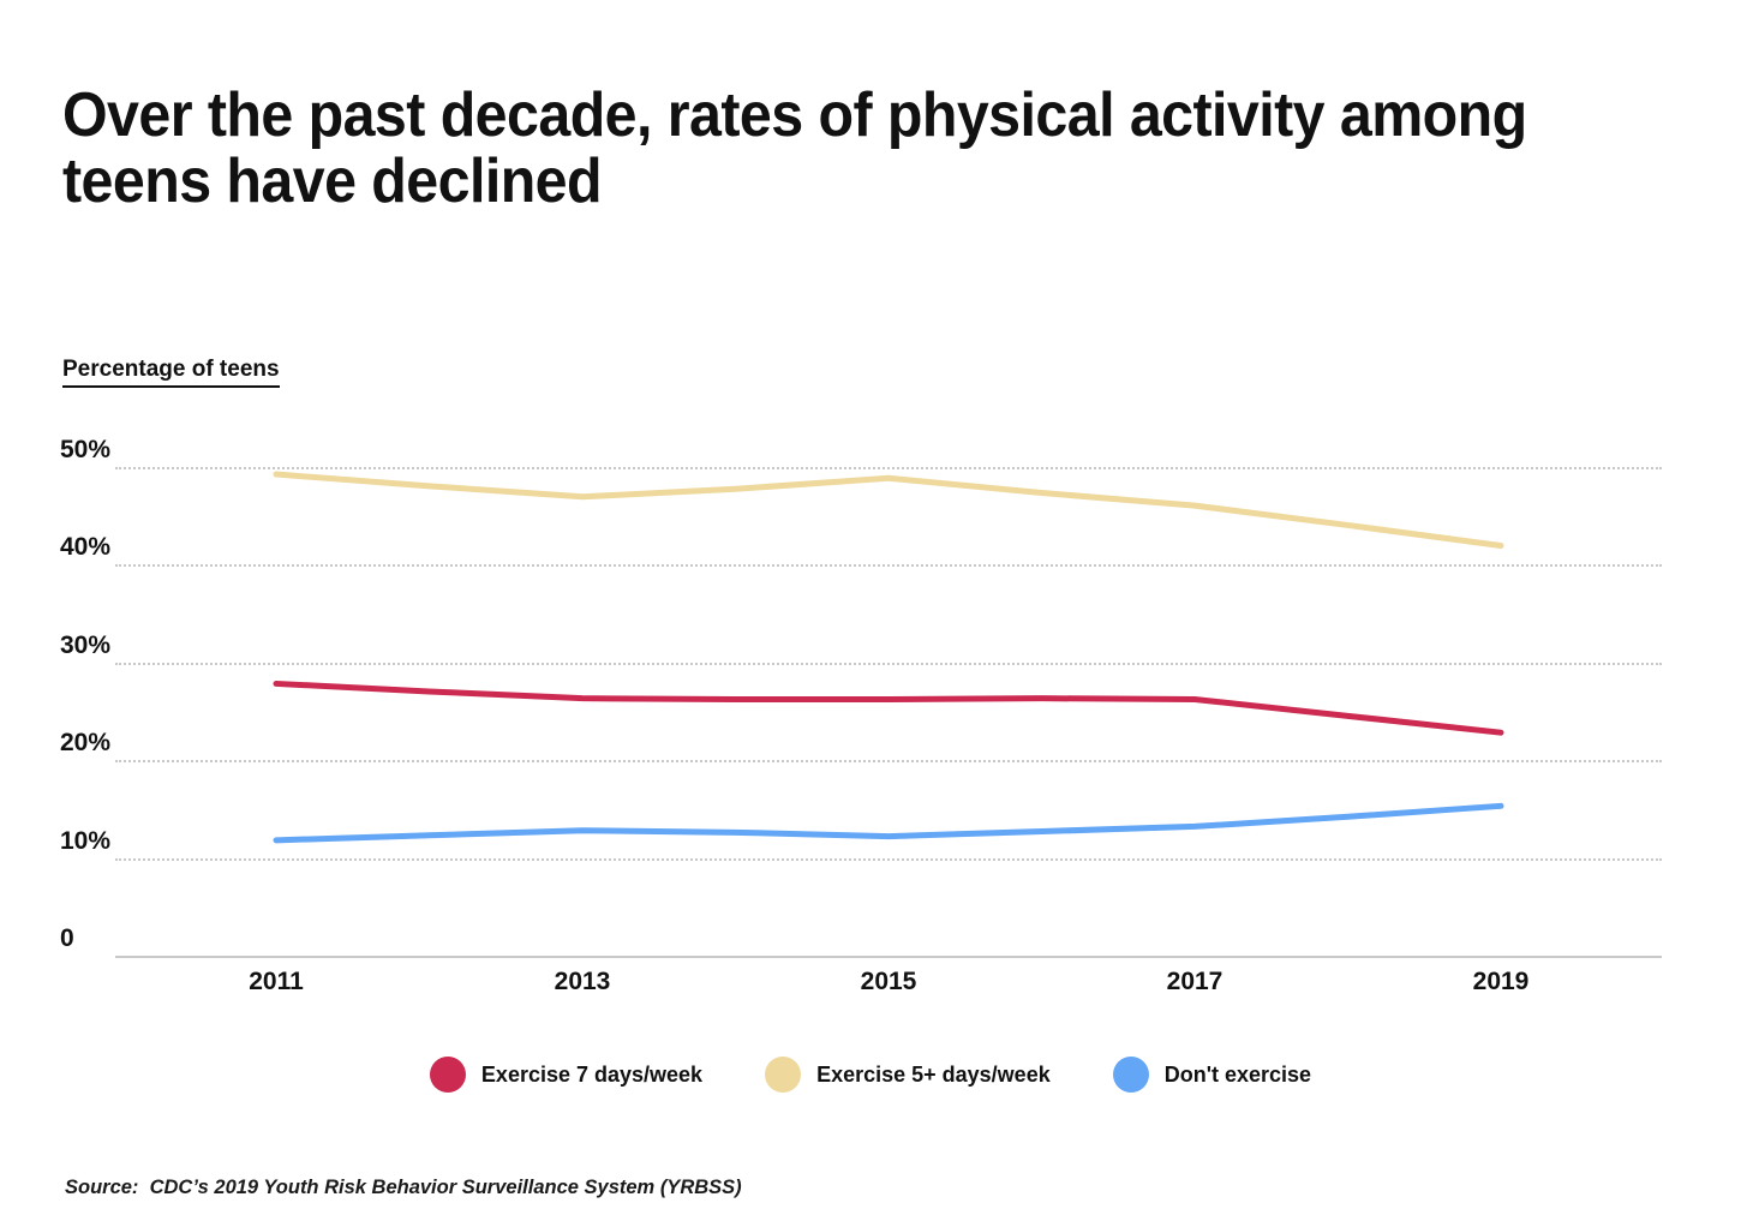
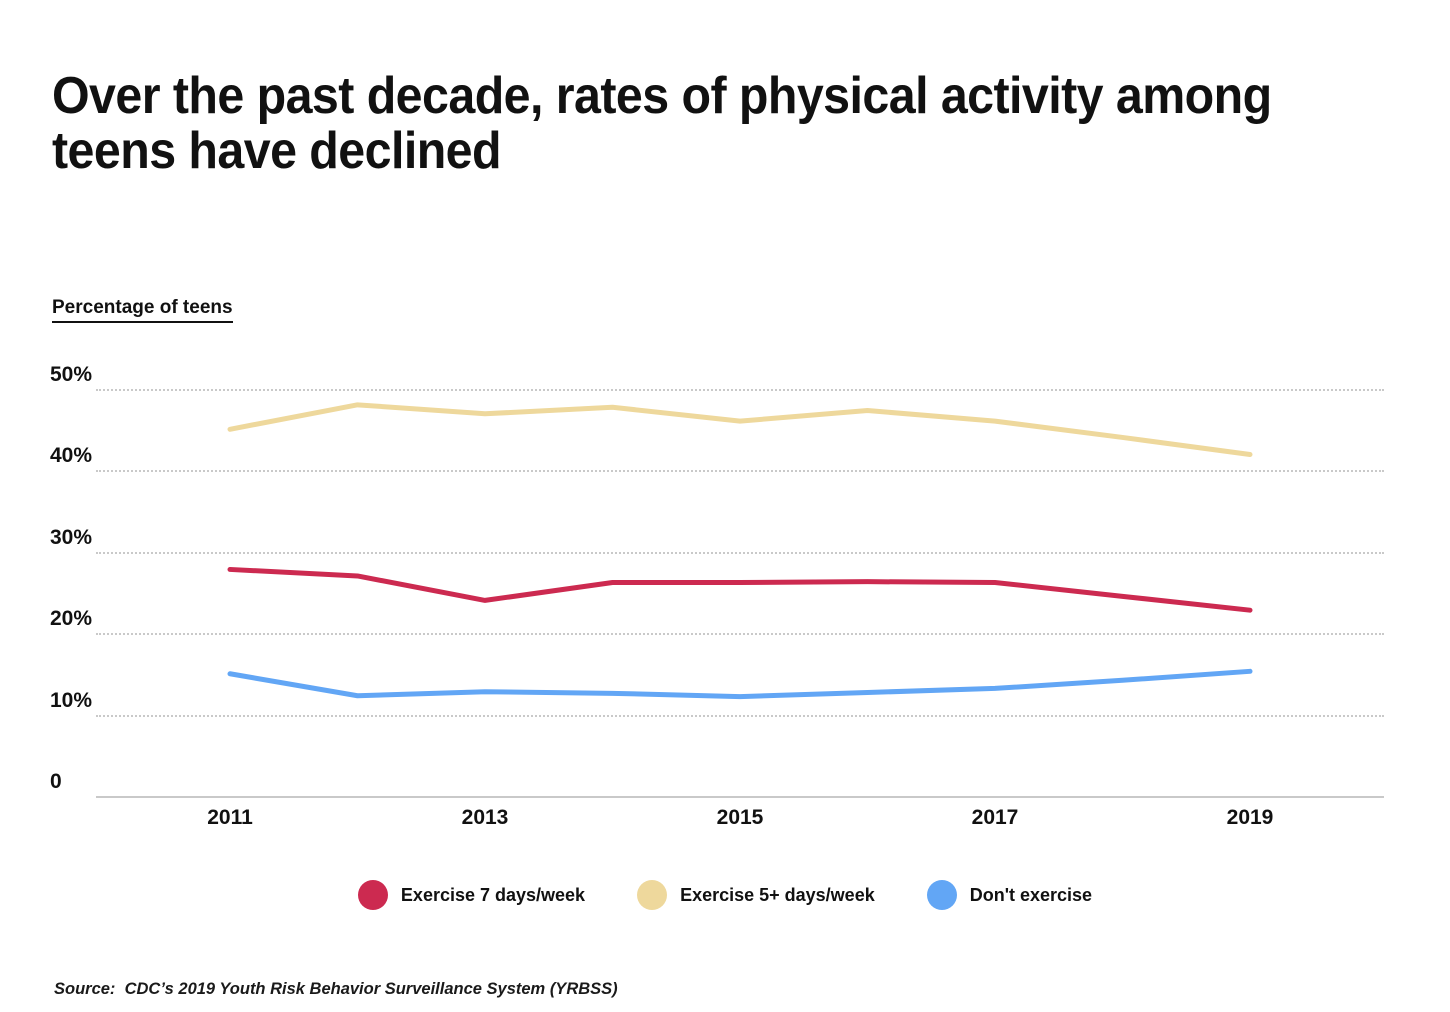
Exercise 5+ days/week/2011: 49% -> 45%
Don't exercise/2011: 12% -> 15%
Exercise 7 days/week/2013: 26% -> 24%
Exercise 5+ days/week/2015: 49% -> 46%
